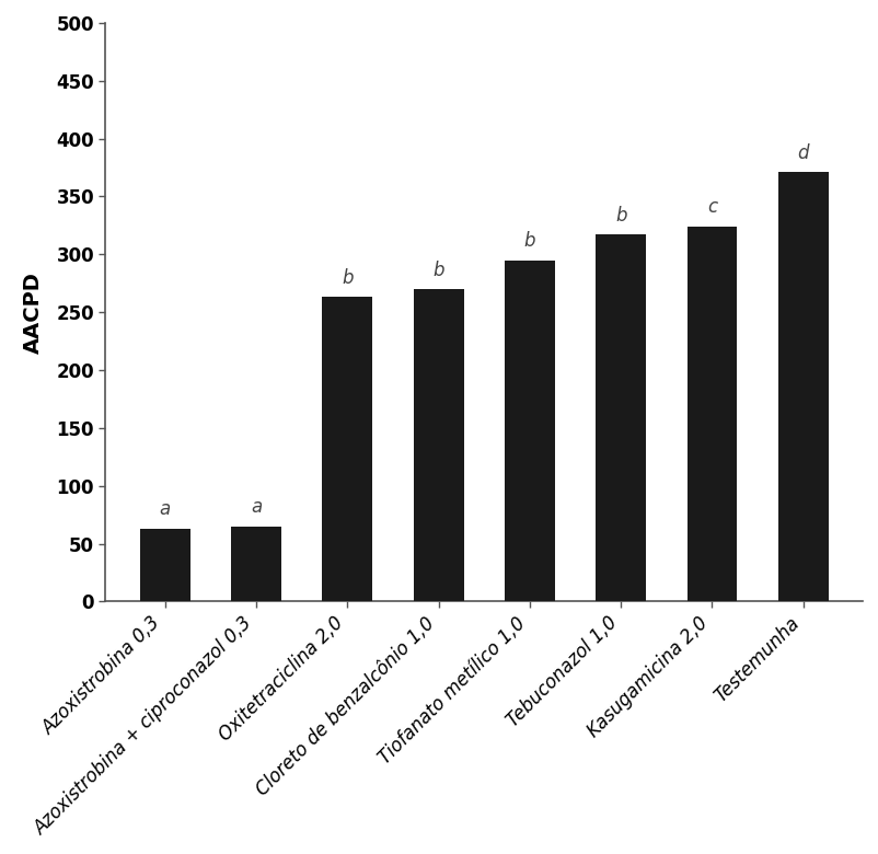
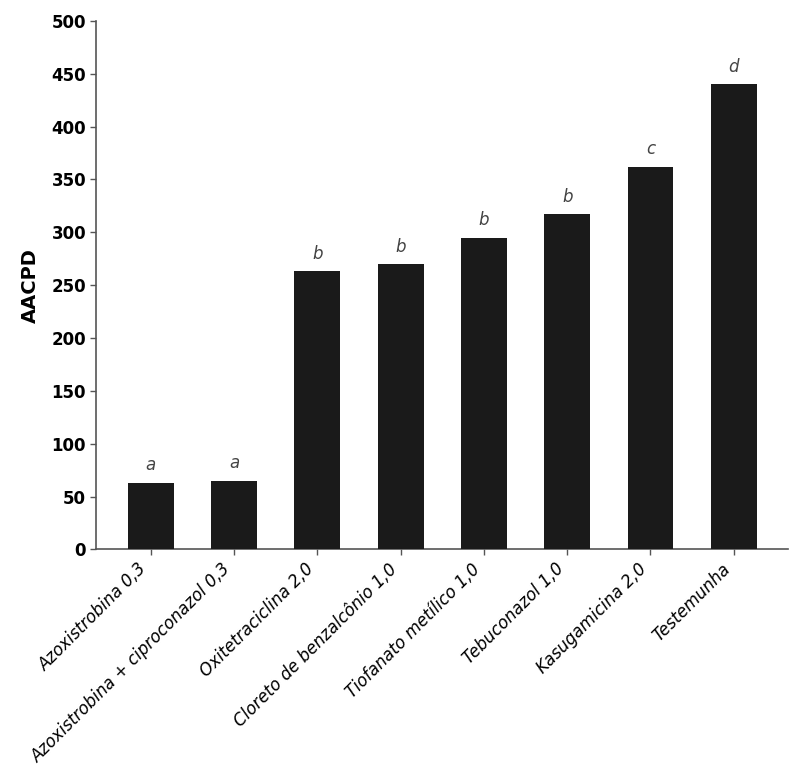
Kasugamicina 2,0: 324 -> 362
Testemunha: 371 -> 440
